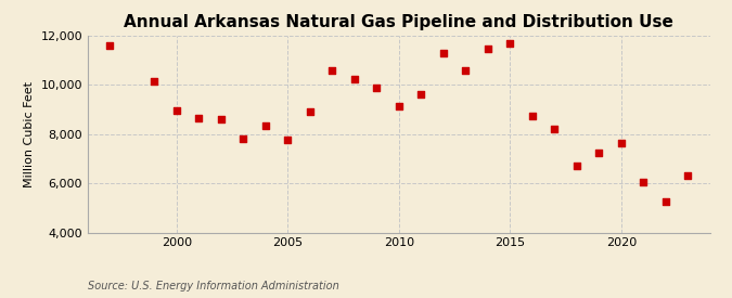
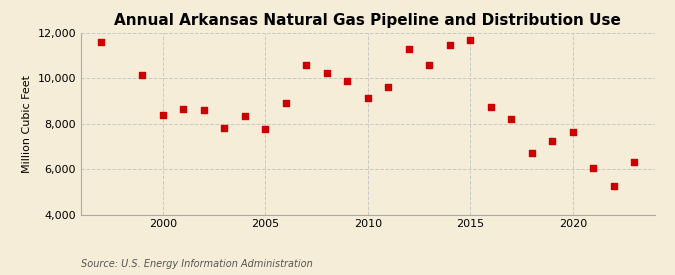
2000: 8,950 -> 8,400
